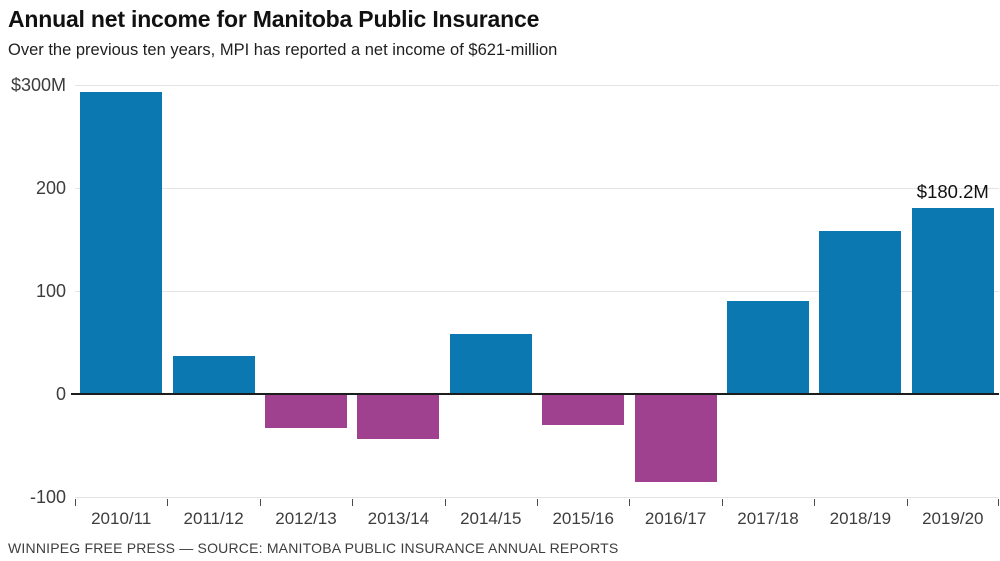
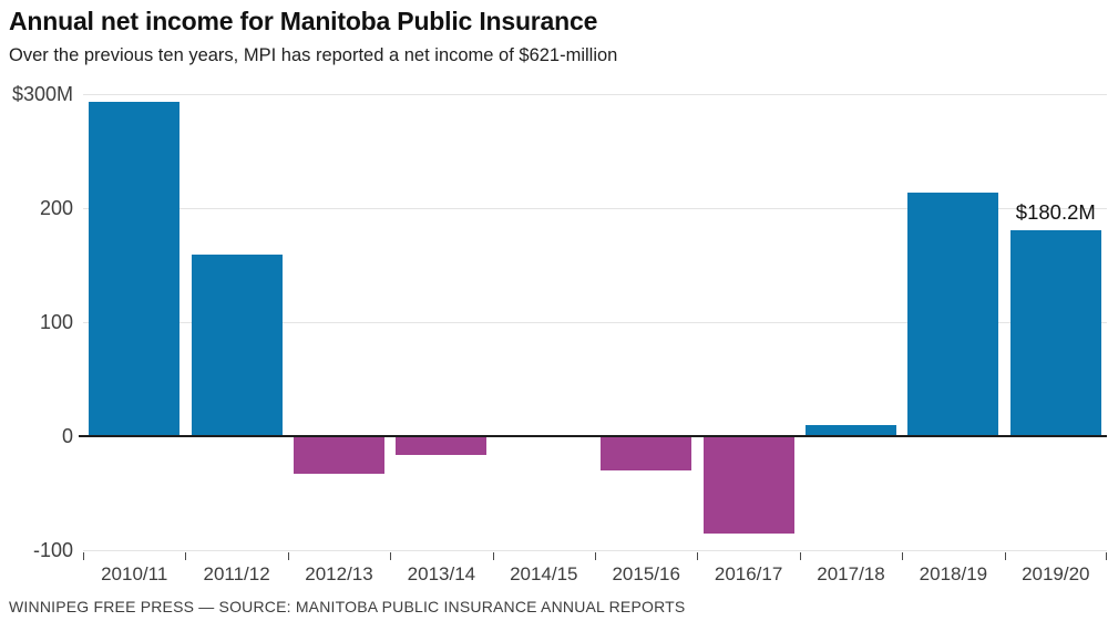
2011/12: $37M -> $159M
2013/14: -$44M -> -$16M
2014/15: $58M -> $1M
2017/18: $90M -> $10M
2018/19: $158M -> $214M
